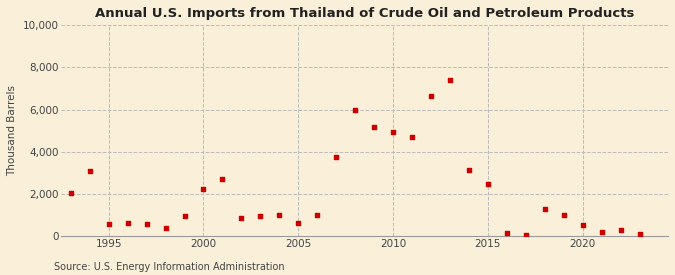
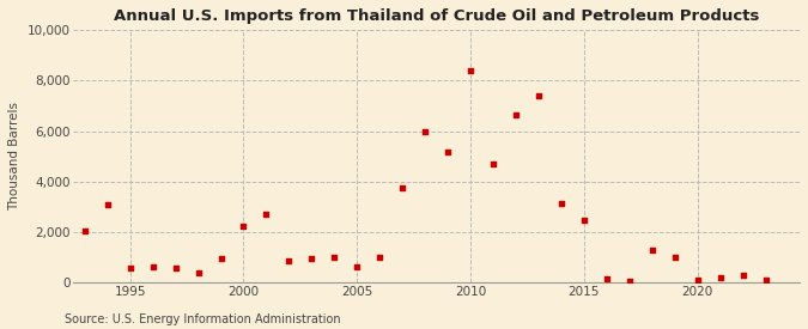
2010: 4,950 -> 8,400
2020: 500 -> 100
